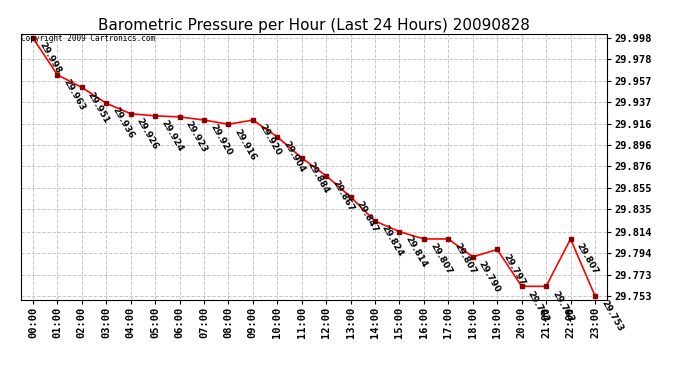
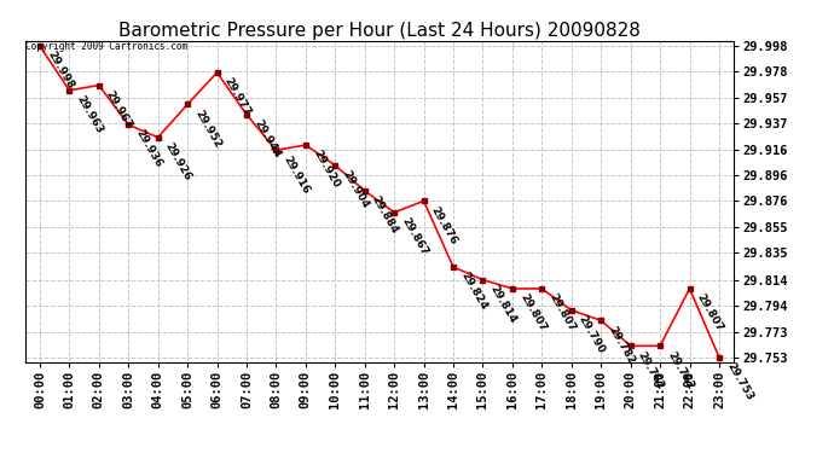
02:00: 29.951 -> 29.967
05:00: 29.924 -> 29.952
06:00: 29.923 -> 29.977
07:00: 29.920 -> 29.944
13:00: 29.847 -> 29.876
19:00: 29.797 -> 29.782
